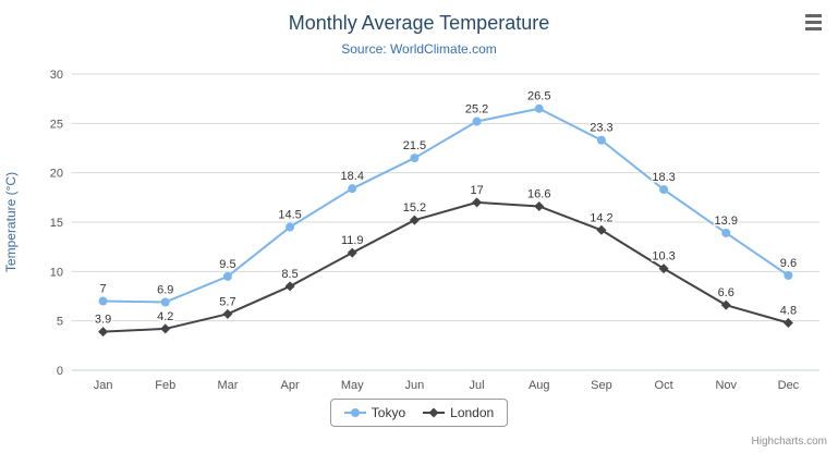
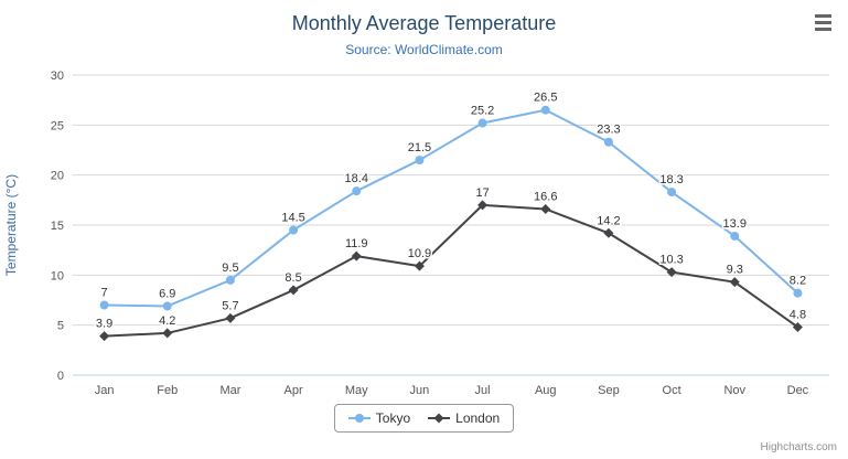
London/Jun: 15.2 -> 10.9
London/Nov: 6.6 -> 9.3
Tokyo/Dec: 9.6 -> 8.2
